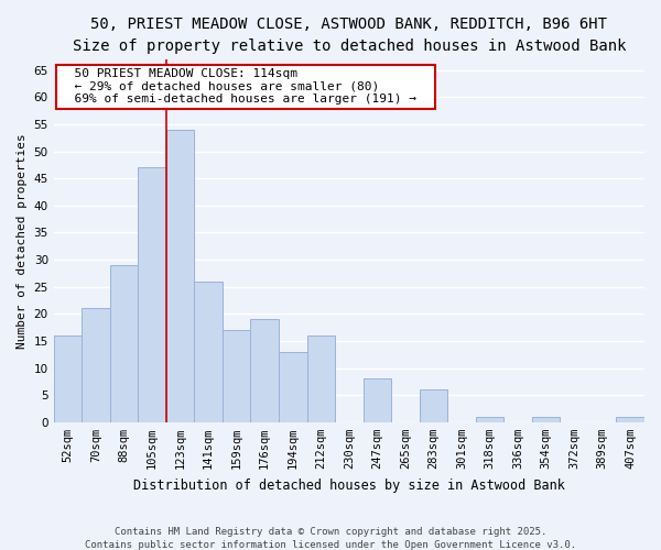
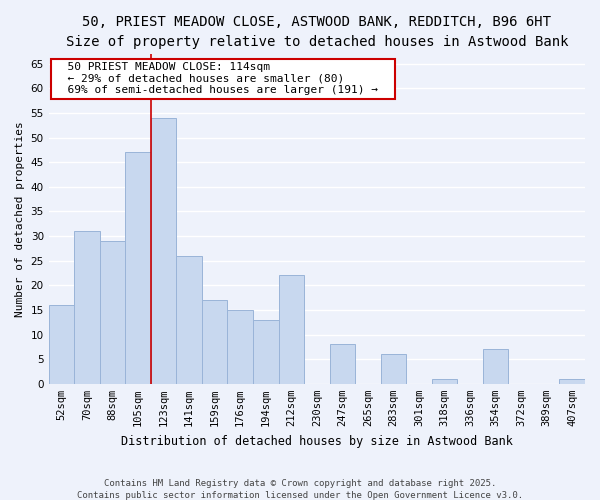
70sqm: 21 -> 31
176sqm: 19 -> 15
212sqm: 16 -> 22
354sqm: 1 -> 7
